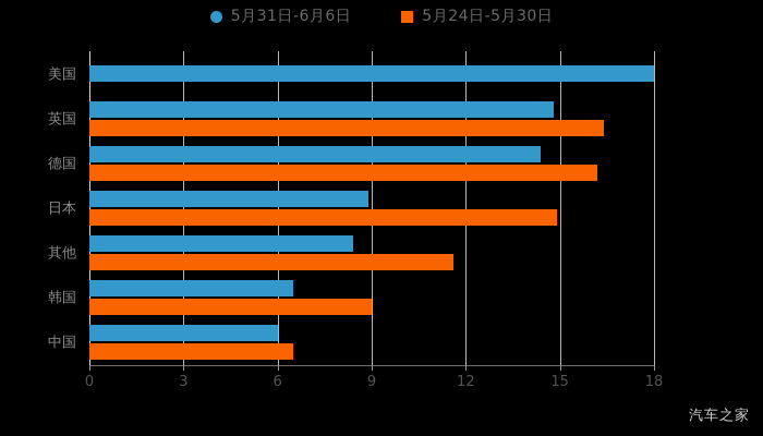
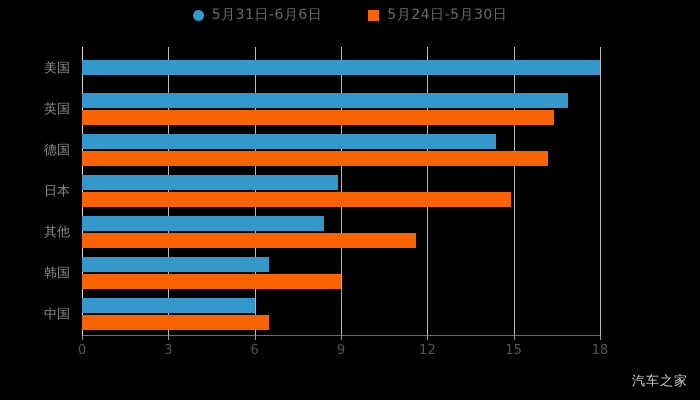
5月31日-6月6日/英国: 14.8 -> 16.9
